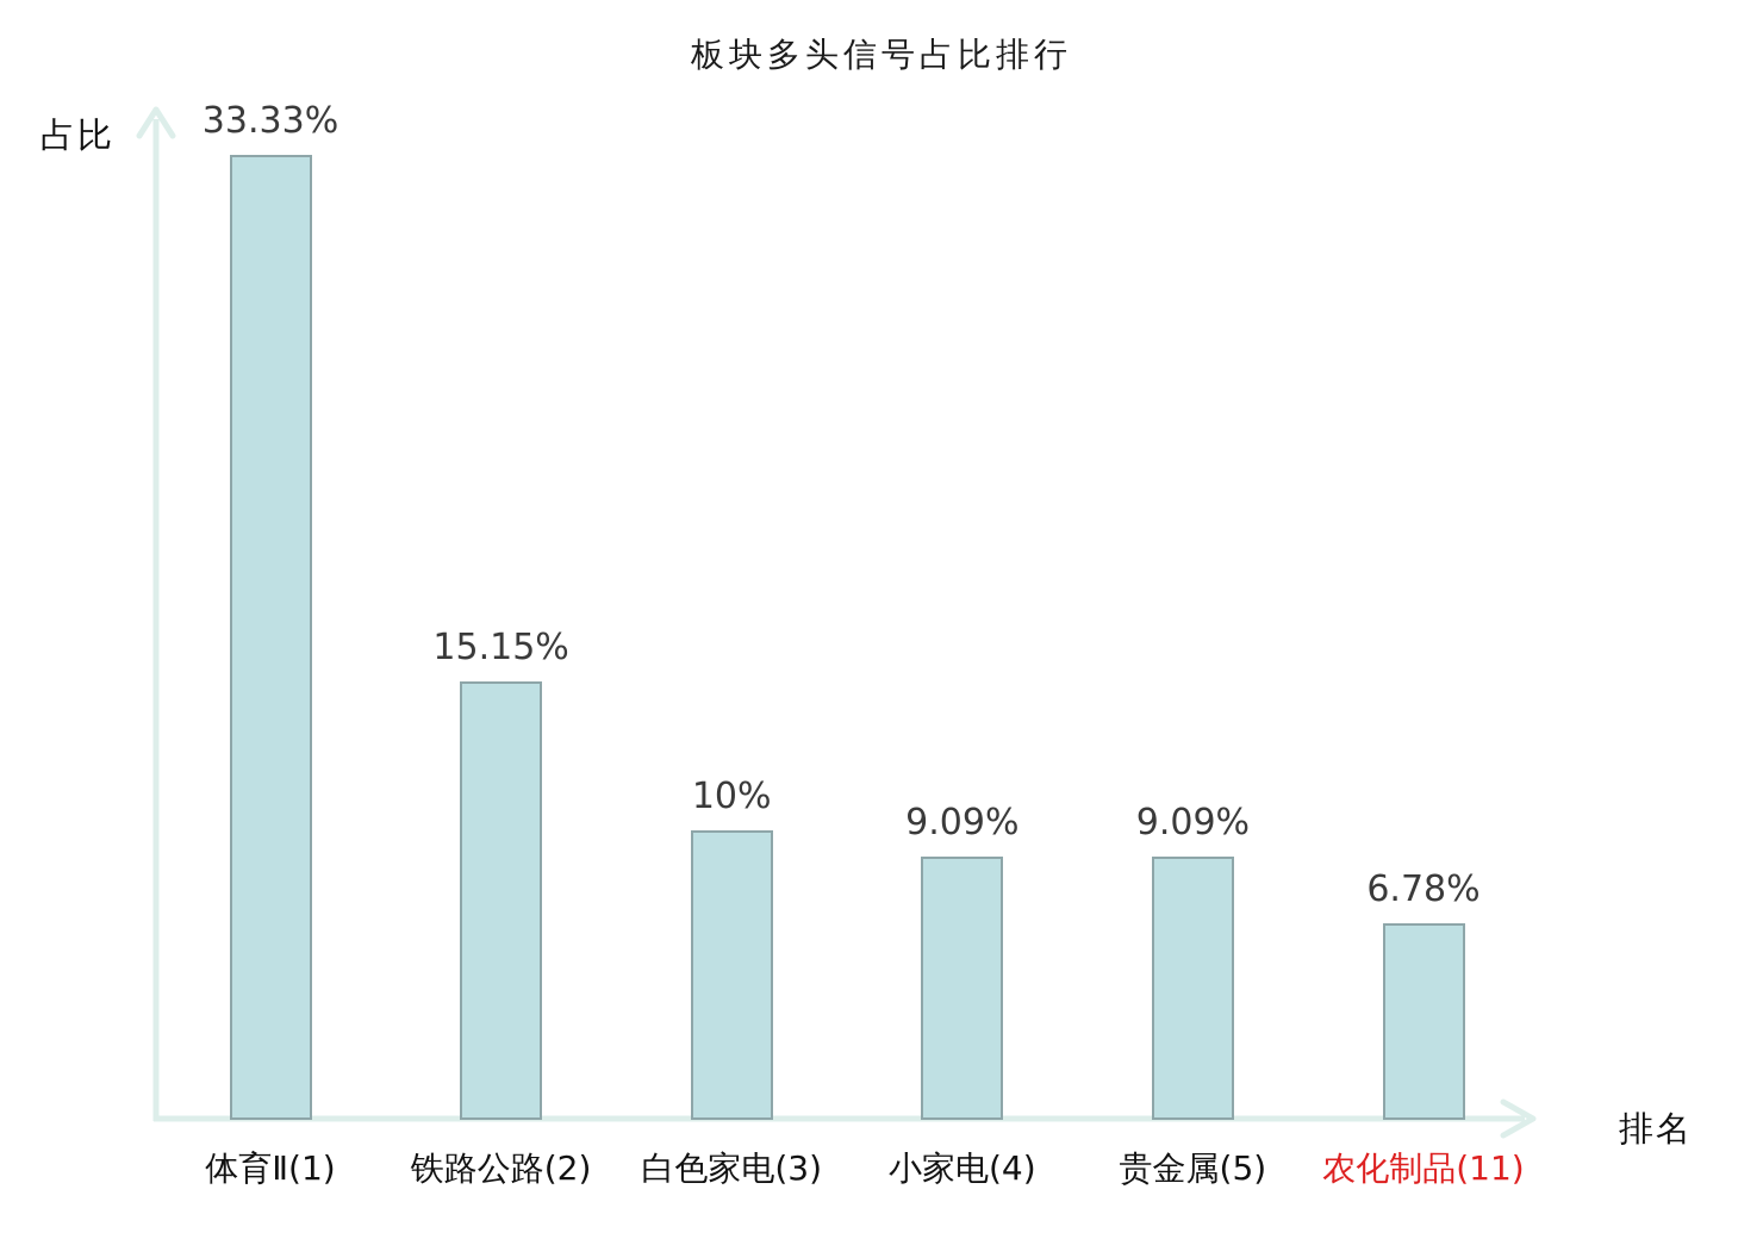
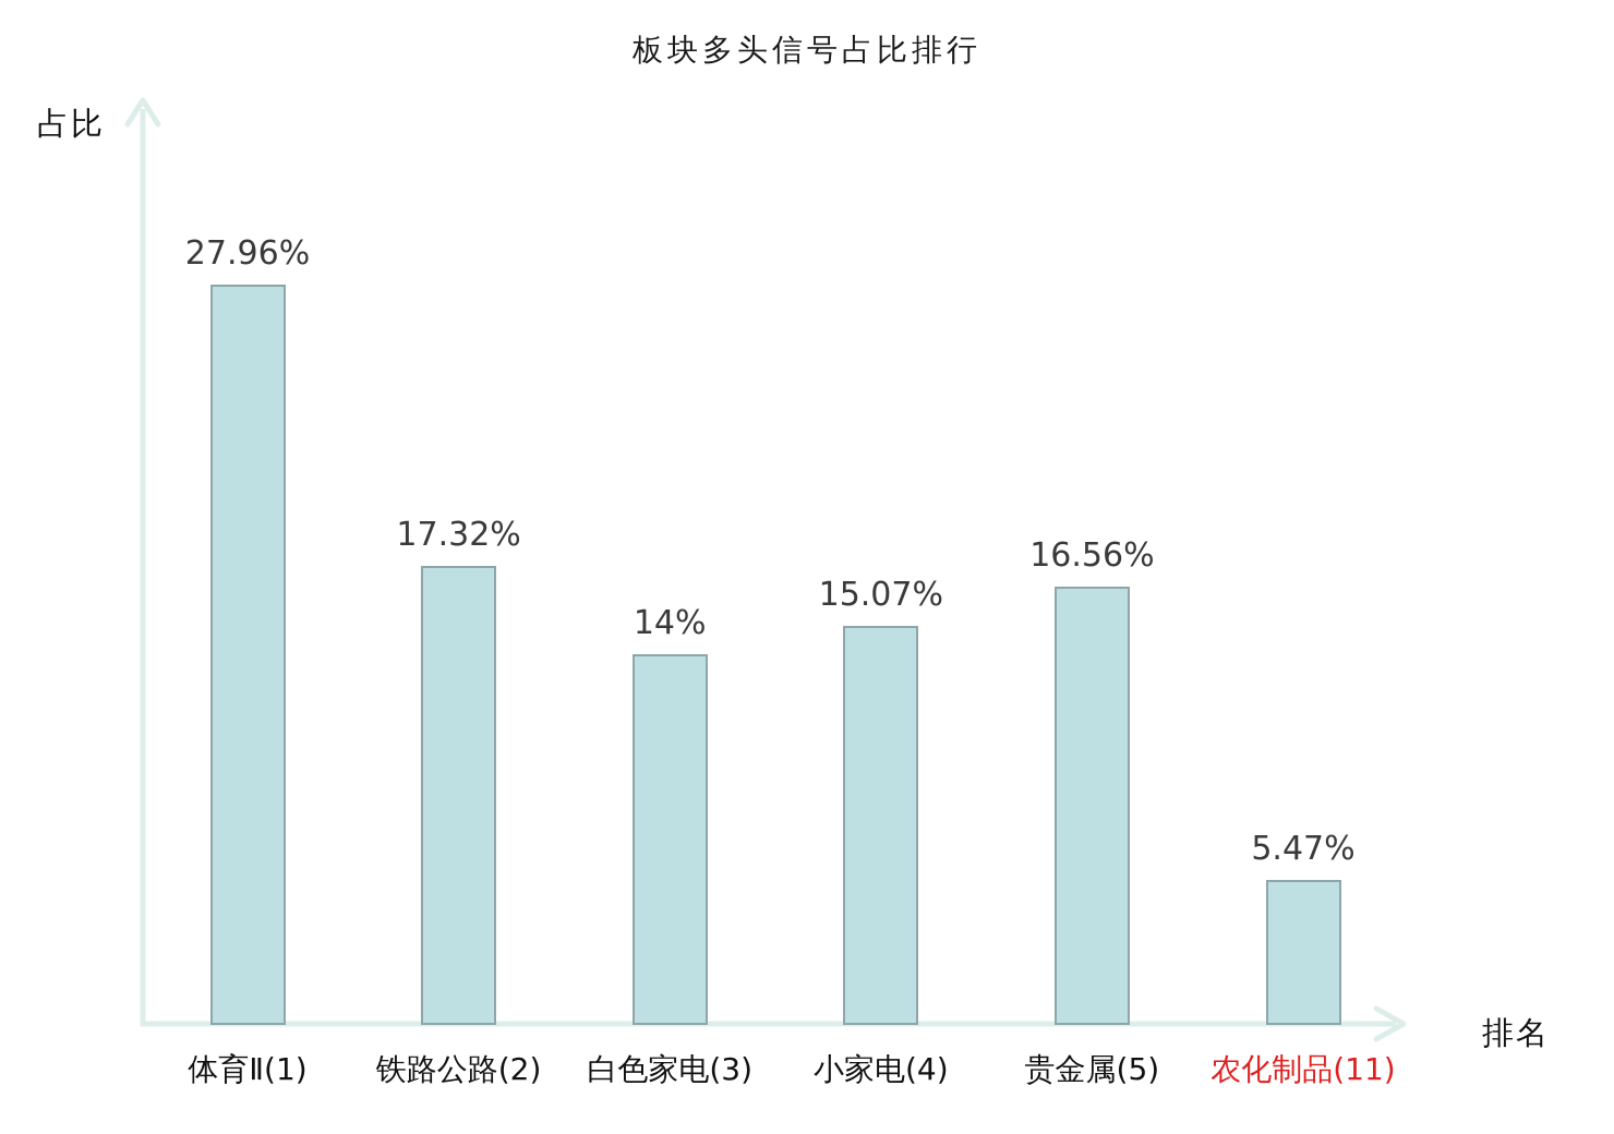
体育Ⅱ(1): 33.33% -> 27.96%
铁路公路(2): 15.15% -> 17.32%
白色家电(3): 10% -> 14%
小家电(4): 9.09% -> 15.07%
贵金属(5): 9.09% -> 16.56%
农化制品(11): 6.78% -> 5.47%
